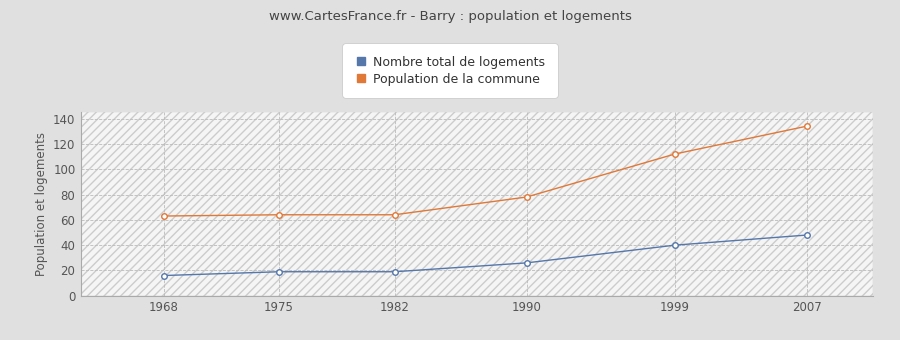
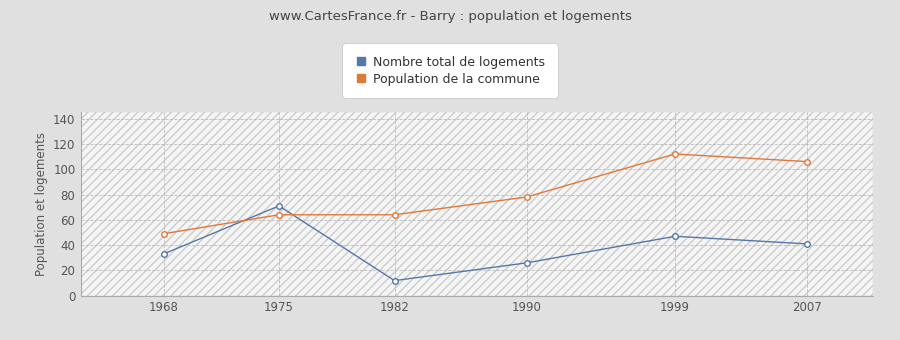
Nombre total de logements/1968: 16 -> 33
Population de la commune/1968: 63 -> 49
Nombre total de logements/1975: 19 -> 71
Nombre total de logements/1982: 19 -> 12
Nombre total de logements/1999: 40 -> 47
Nombre total de logements/2007: 48 -> 41
Population de la commune/2007: 134 -> 106
